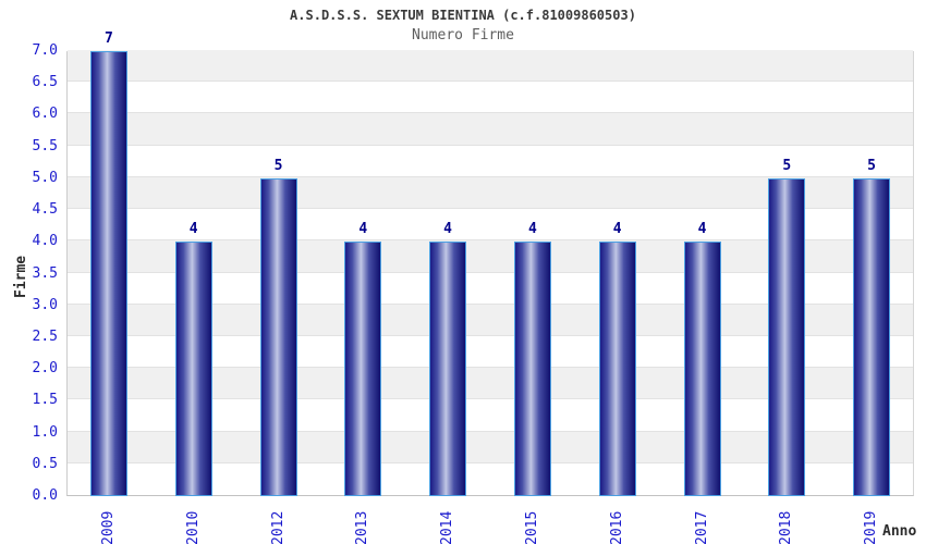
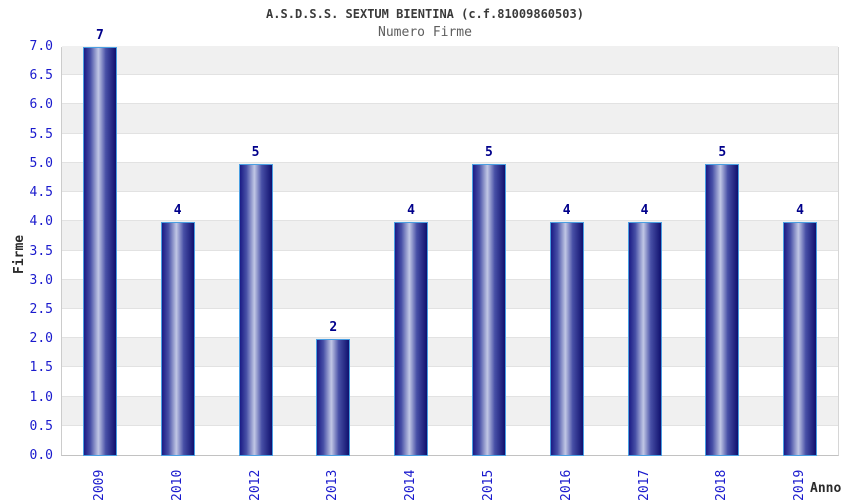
2013: 4 -> 2
2015: 4 -> 5
2019: 5 -> 4
